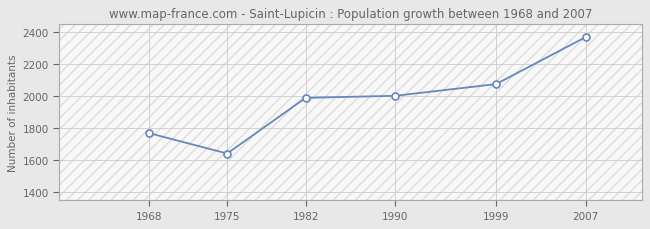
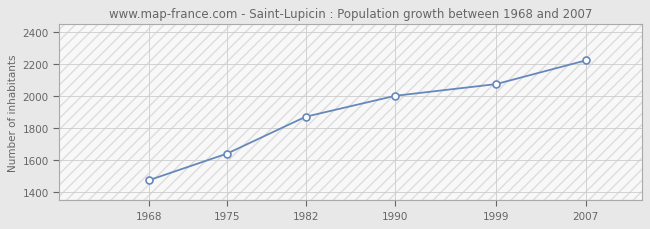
1968: 1770 -> 1480
1982: 1990 -> 1870
2007: 2370 -> 2220
